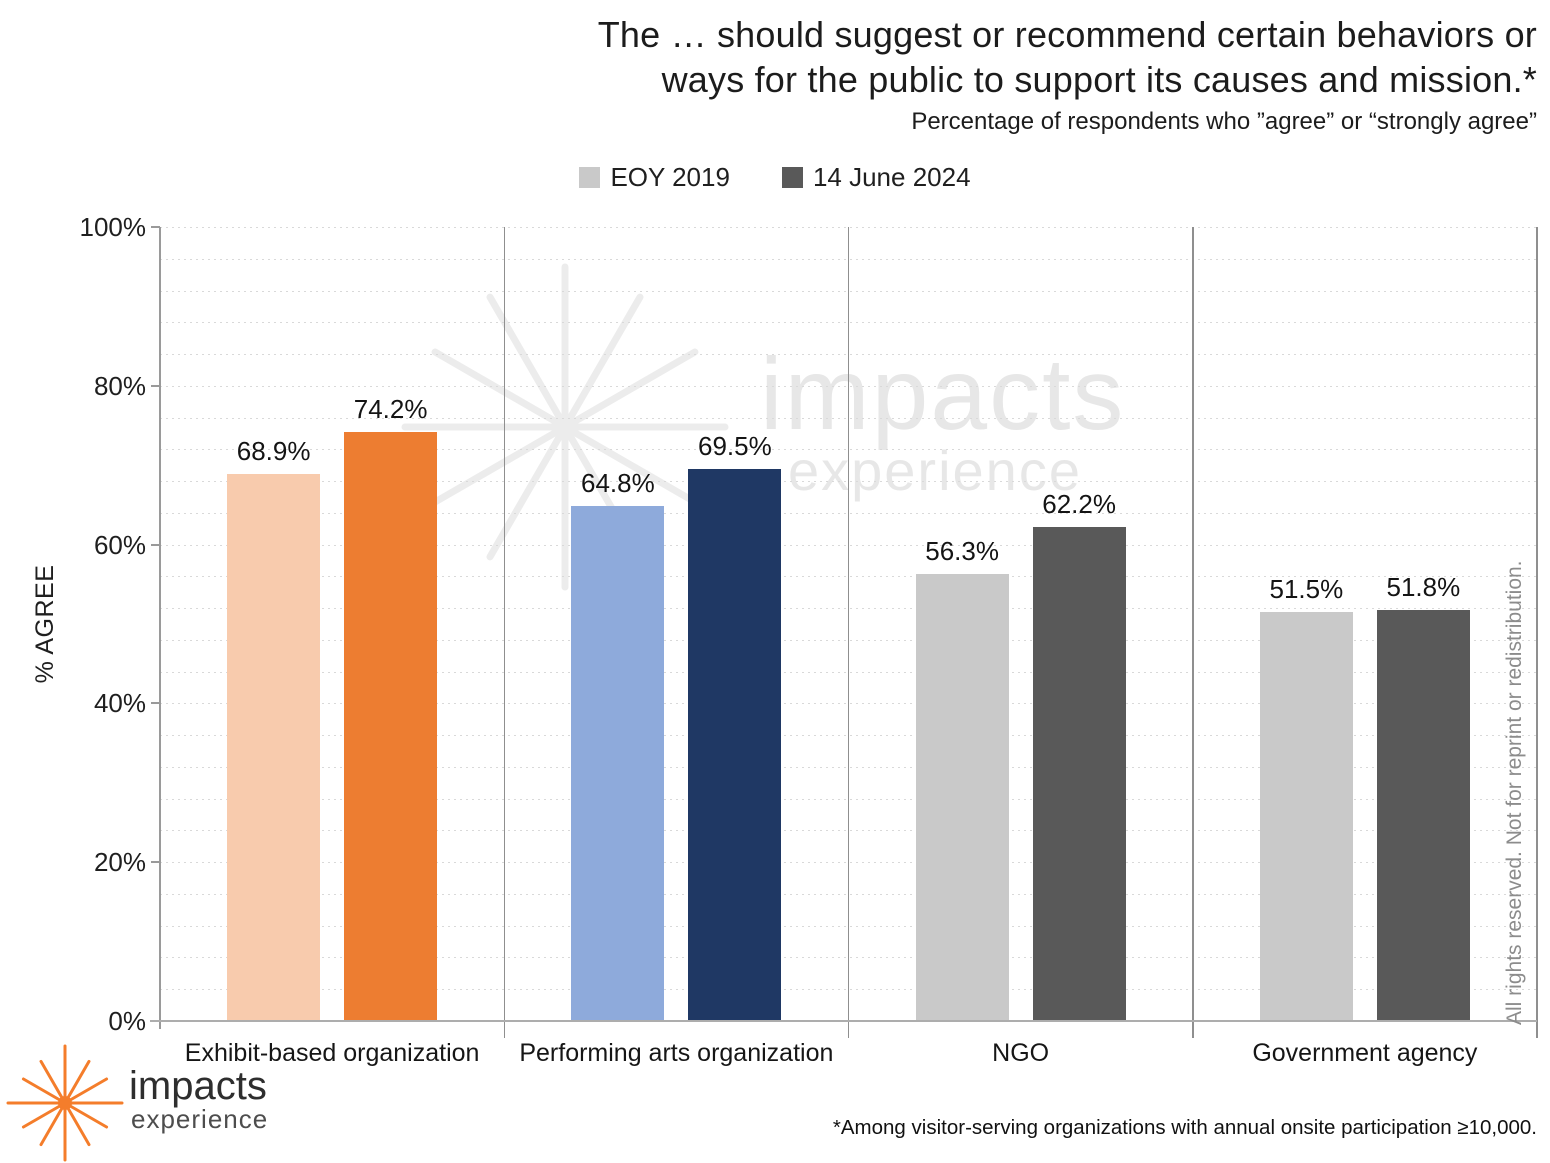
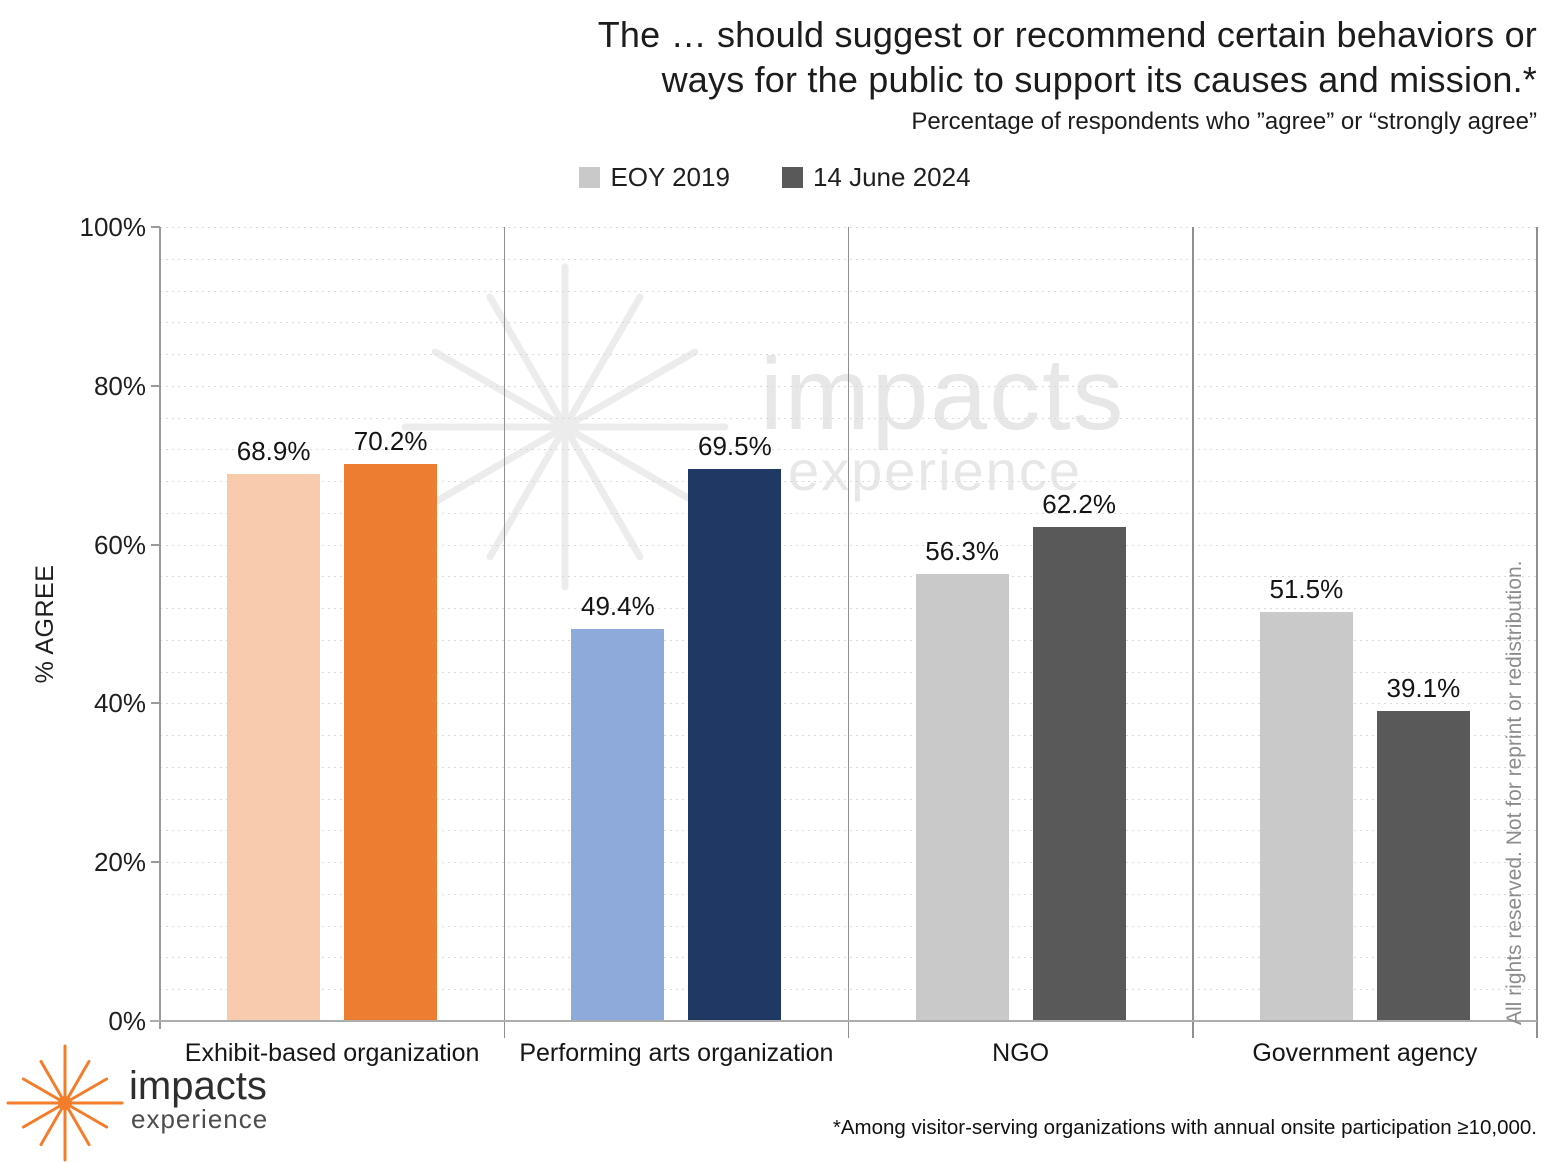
14 June 2024/Exhibit-based organization: 74.2% -> 70.2%
EOY 2019/Performing arts organization: 64.8% -> 49.4%
14 June 2024/Government agency: 51.8% -> 39.1%
